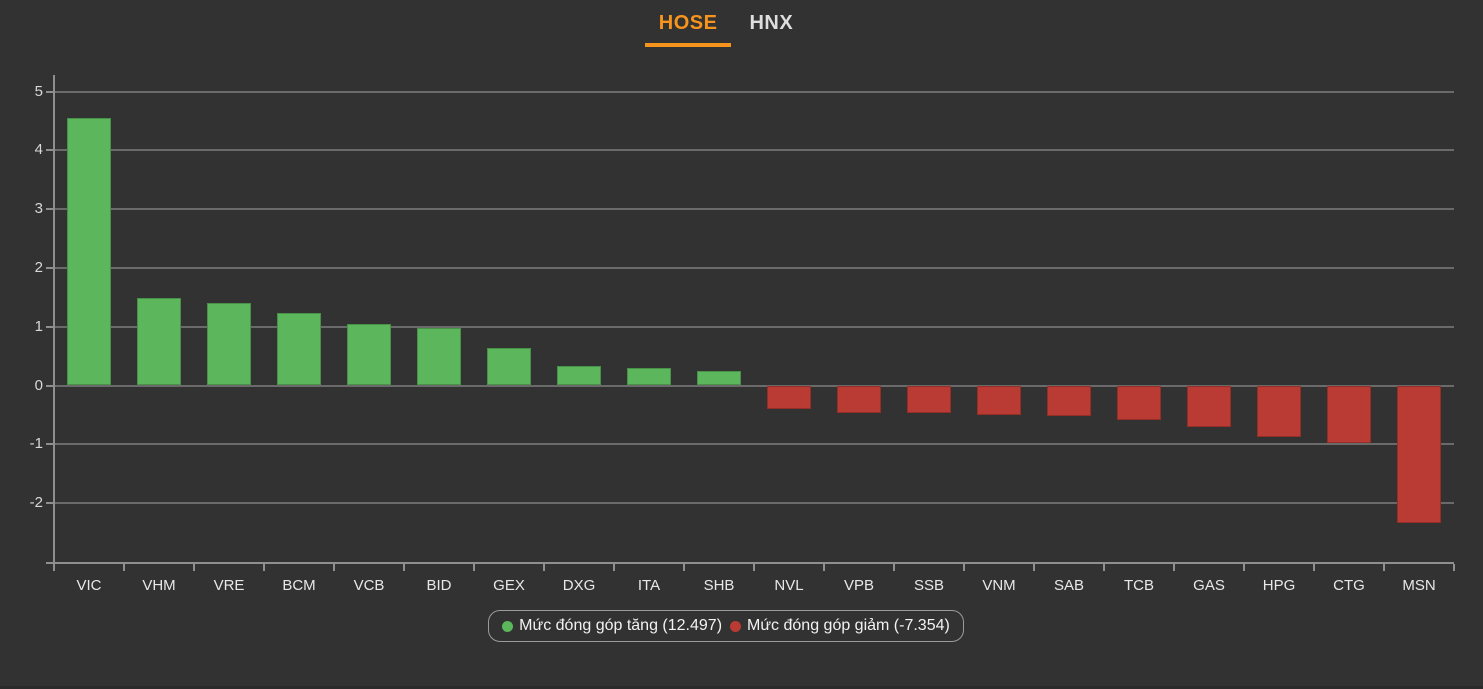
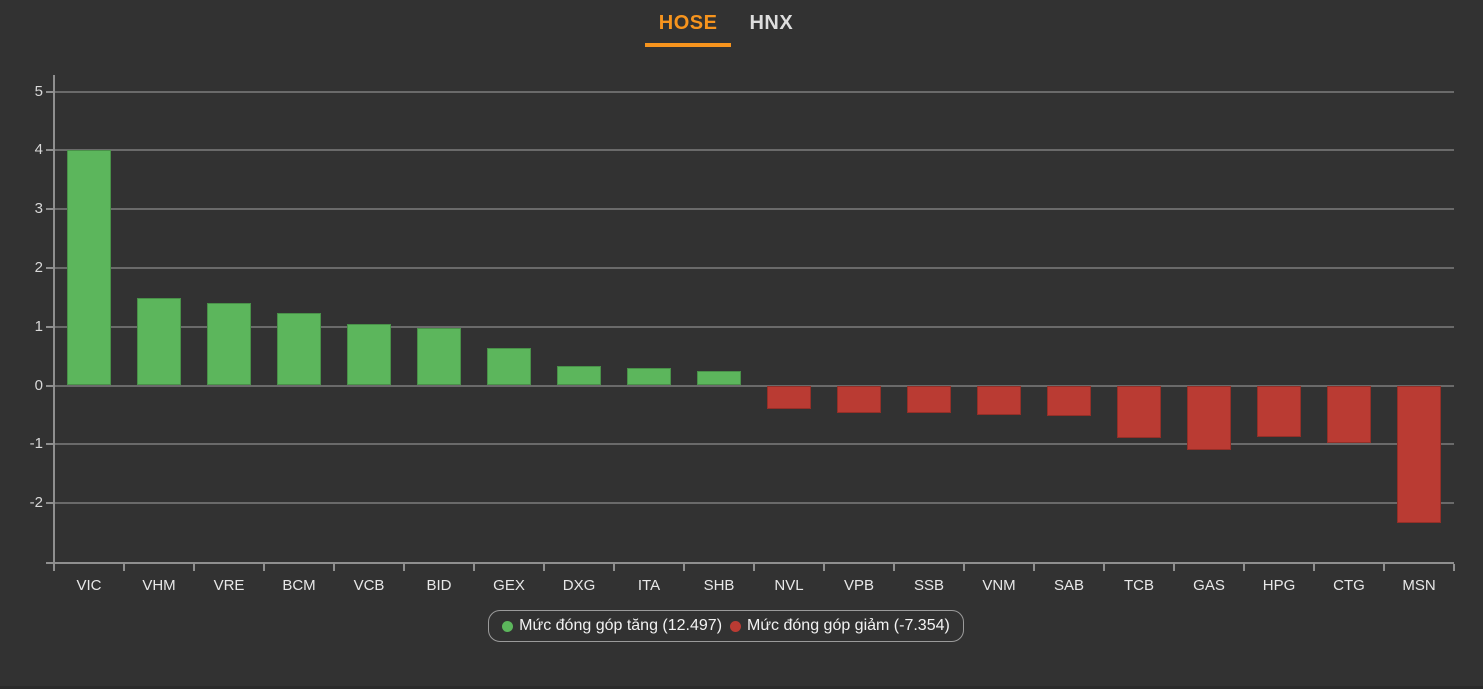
VIC: 4.5 -> 4.0
TCB: -0.6 -> -0.9
GAS: -0.7 -> -1.1
